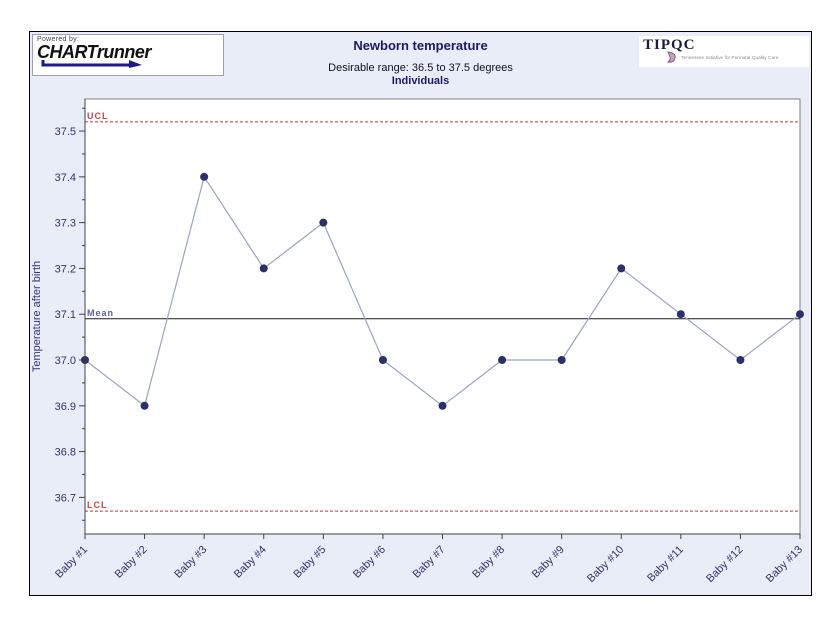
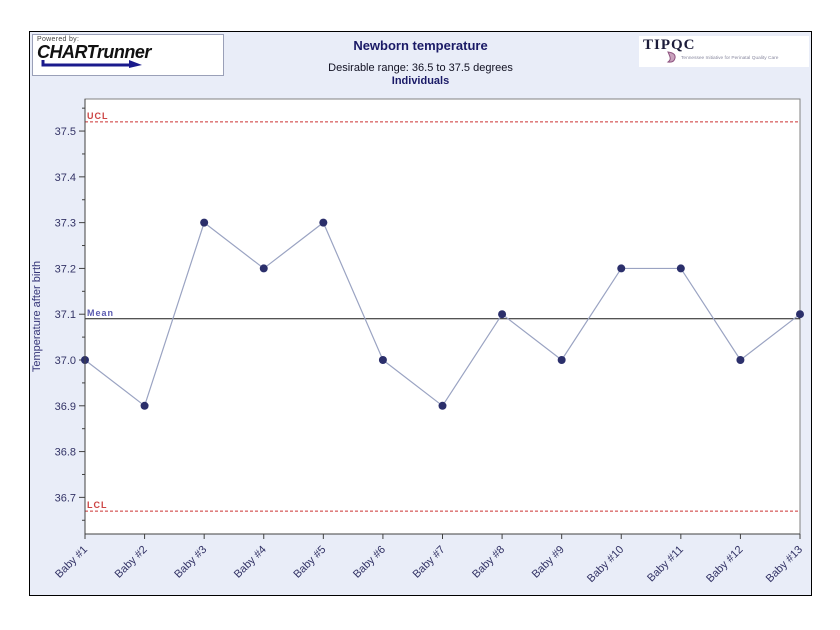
Baby #3: 37.4 -> 37.3
Baby #8: 37.0 -> 37.1
Baby #11: 37.1 -> 37.2
